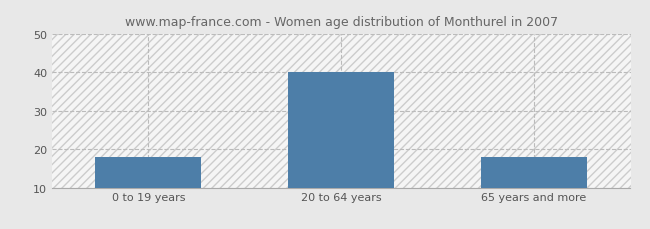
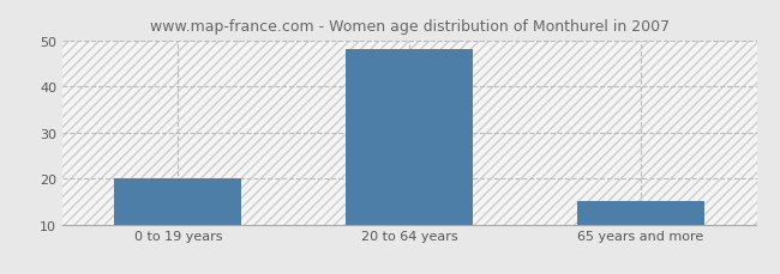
0 to 19 years: 18 -> 20
20 to 64 years: 40 -> 48
65 years and more: 18 -> 15
